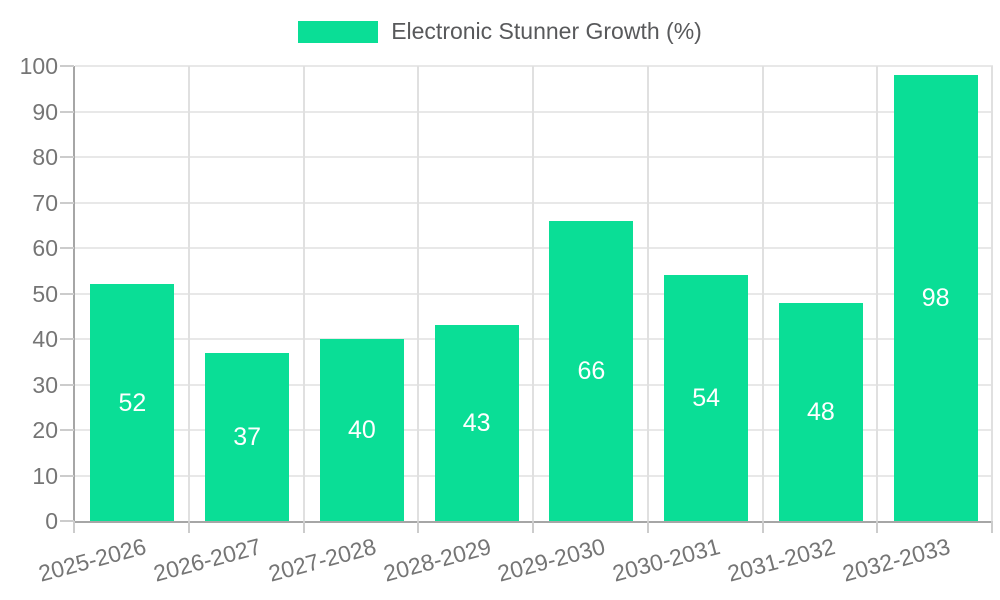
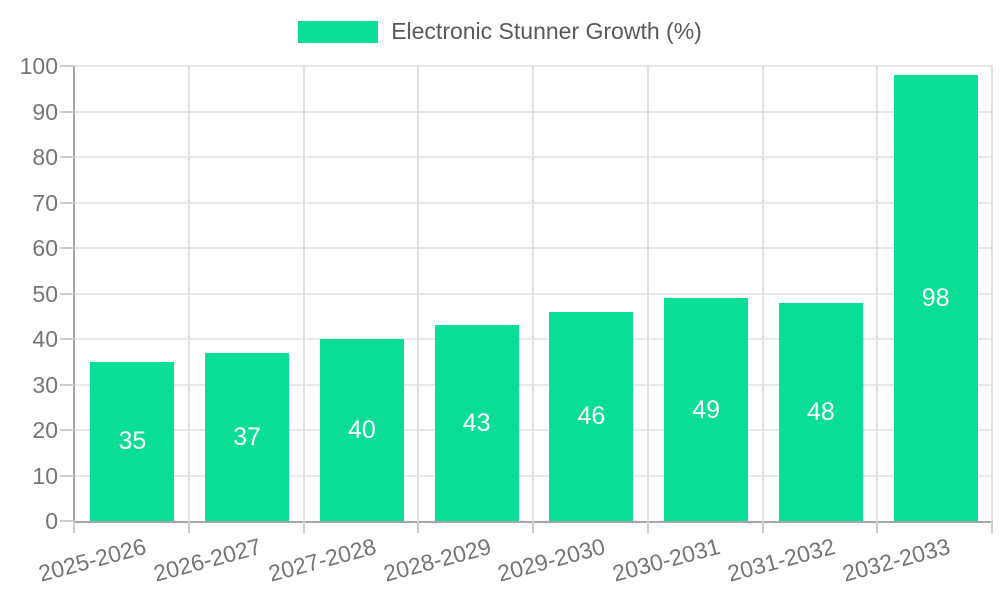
2025-2026: 52 -> 35
2029-2030: 66 -> 46
2030-2031: 54 -> 49
